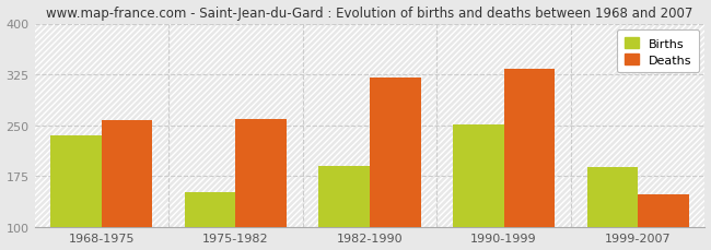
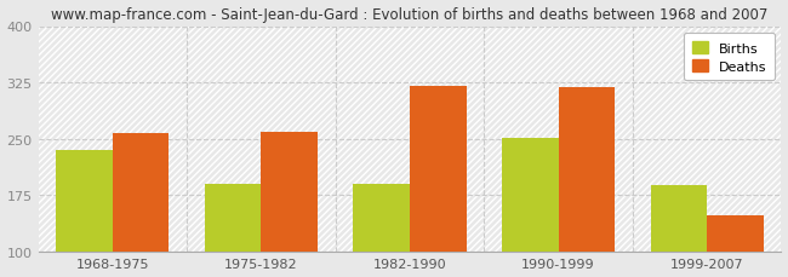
Births/1975-1982: 152 -> 190
Deaths/1990-1999: 333 -> 318
